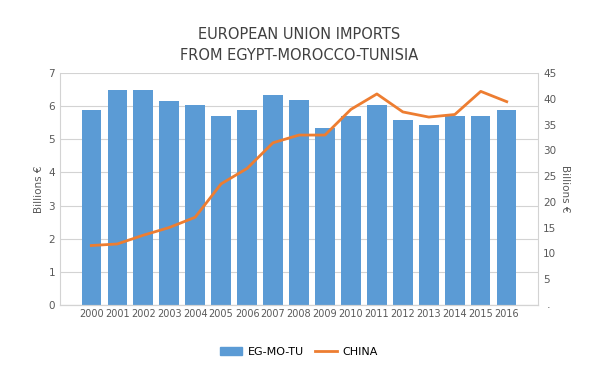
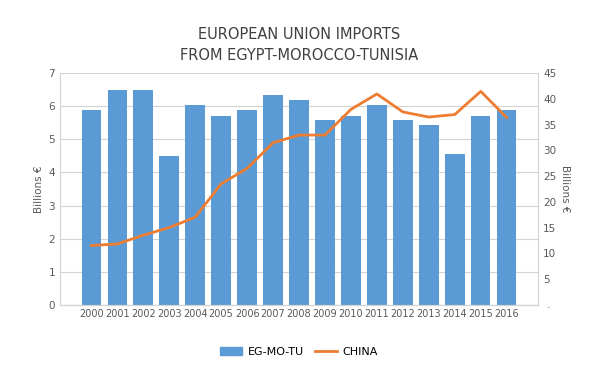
EG-MO-TU/2003: 6.15 -> 4.50
EG-MO-TU/2009: 5.35 -> 5.60
EG-MO-TU/2014: 5.70 -> 4.55
CHINA/2016: 39.5 -> 36.4
